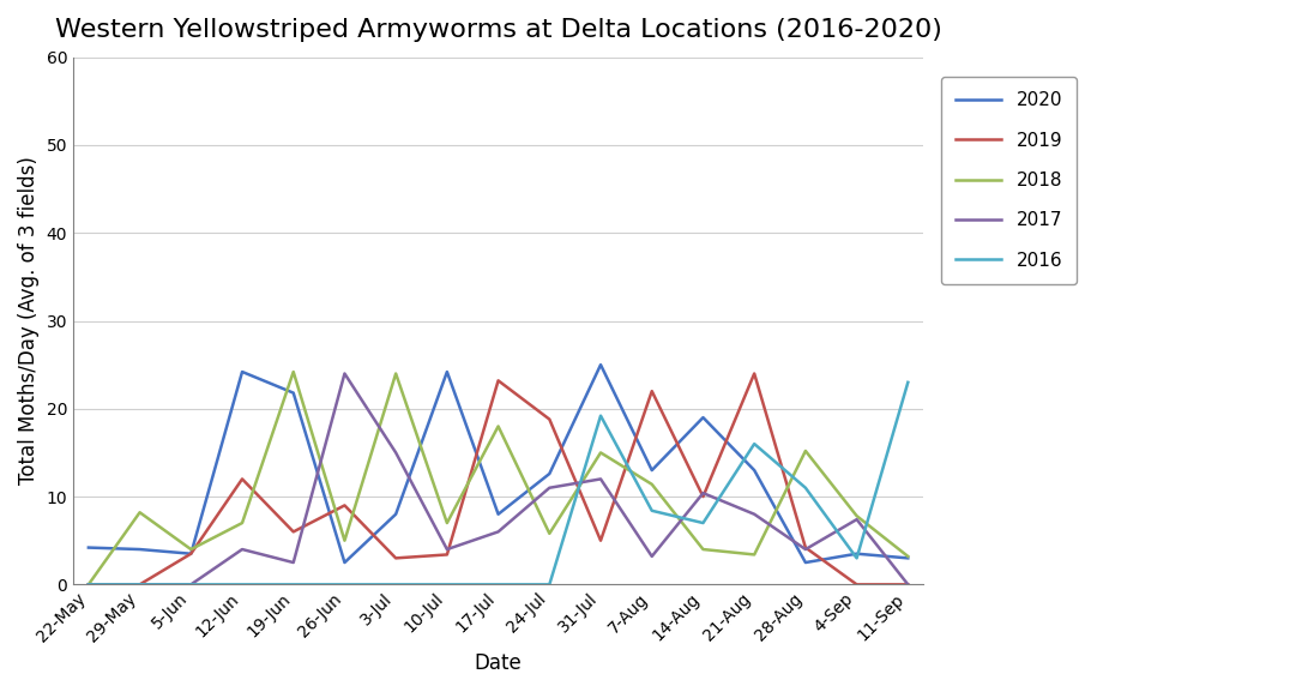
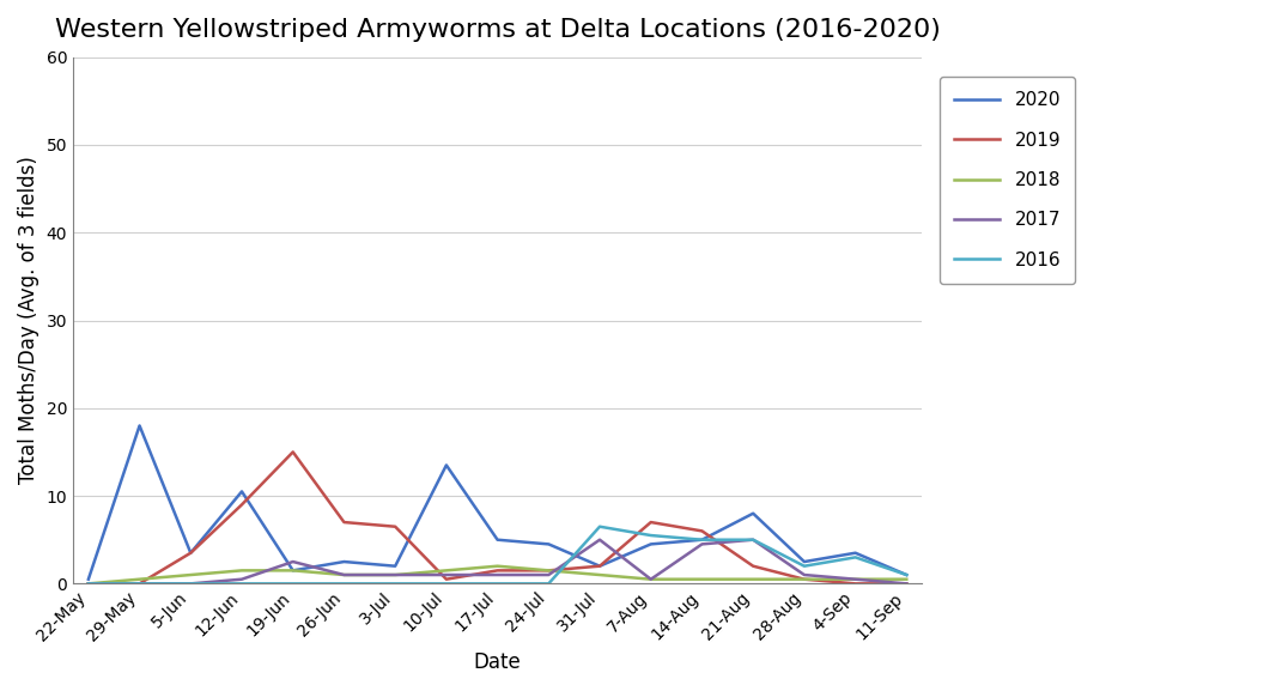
2020/22-May: 4.2 -> 0.5
2020/29-May: 4.0 -> 18.0
2018/29-May: 8.2 -> 0.5
2018/5-Jun: 4.0 -> 1.0
2020/12-Jun: 24.2 -> 10.5
2019/12-Jun: 12.0 -> 9.0
2018/12-Jun: 7.0 -> 1.5
2017/12-Jun: 4.0 -> 0.5
2020/19-Jun: 21.8 -> 1.5
2019/19-Jun: 6.0 -> 15.0
2018/19-Jun: 24.2 -> 1.5
2019/26-Jun: 9.0 -> 7.0
2018/26-Jun: 5.0 -> 1.0
2017/26-Jun: 24.0 -> 1.0
2020/3-Jul: 8.0 -> 2.0
2019/3-Jul: 3.0 -> 6.5
2018/3-Jul: 24.0 -> 1.0
2017/3-Jul: 15.0 -> 1.0
2020/10-Jul: 24.2 -> 13.5
2019/10-Jul: 3.4 -> 0.5
2018/10-Jul: 7.0 -> 1.5
2017/10-Jul: 4.0 -> 1.0
2020/17-Jul: 8.0 -> 5.0
2019/17-Jul: 23.2 -> 1.5
2018/17-Jul: 18.0 -> 2.0
2017/17-Jul: 6.0 -> 1.0
2020/24-Jul: 12.6 -> 4.5
2019/24-Jul: 18.8 -> 1.5
2018/24-Jul: 5.8 -> 1.5
2017/24-Jul: 11.0 -> 1.0
2020/31-Jul: 25.0 -> 2.0
2019/31-Jul: 5.0 -> 2.0
2018/31-Jul: 15.0 -> 1.0
2017/31-Jul: 12.0 -> 5.0
2016/31-Jul: 19.2 -> 6.5
2020/7-Aug: 13.0 -> 4.5
2019/7-Aug: 22.0 -> 7.0
2018/7-Aug: 11.4 -> 0.5
2017/7-Aug: 3.2 -> 0.5
2016/7-Aug: 8.4 -> 5.5
2020/14-Aug: 19.0 -> 5.0
2019/14-Aug: 10.0 -> 6.0
2018/14-Aug: 4.0 -> 0.5
2017/14-Aug: 10.4 -> 4.5
2016/14-Aug: 7.0 -> 5.0
2020/21-Aug: 13.0 -> 8.0
2019/21-Aug: 24.0 -> 2.0
2018/21-Aug: 3.4 -> 0.5
2017/21-Aug: 8.0 -> 5.0
2016/21-Aug: 16.0 -> 5.0
2019/28-Aug: 4.2 -> 0.5
2018/28-Aug: 15.2 -> 0.5
2017/28-Aug: 4.0 -> 1.0
2016/28-Aug: 11.0 -> 2.0
2018/4-Sep: 7.8 -> 0.5
2017/4-Sep: 7.4 -> 0.5
2020/11-Sep: 3.0 -> 1.0
2018/11-Sep: 3.2 -> 0.5
2016/11-Sep: 23.0 -> 1.0
